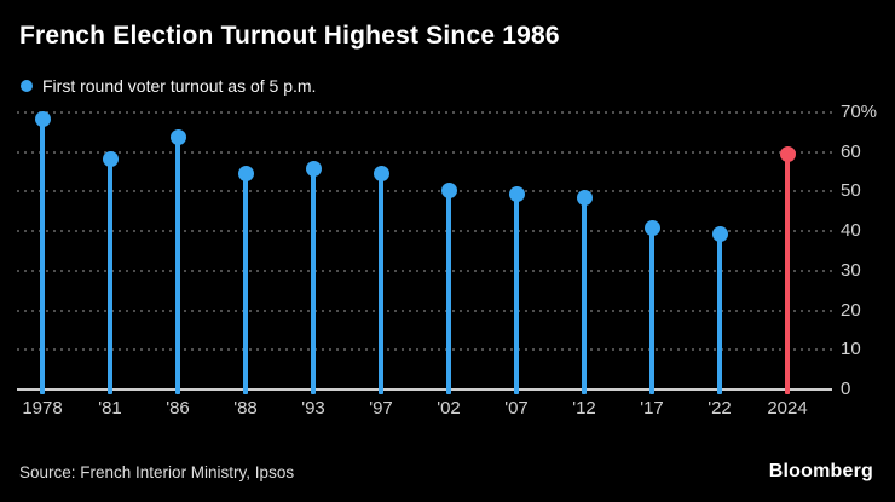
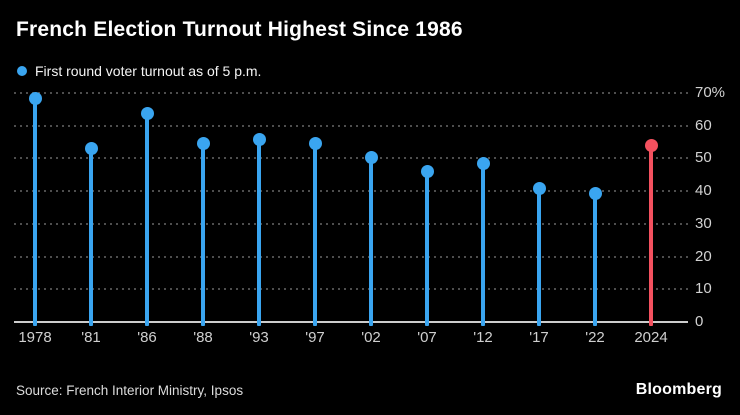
'81: 58% -> 53%
'07: 49% -> 46%
2024: 59% -> 54%
